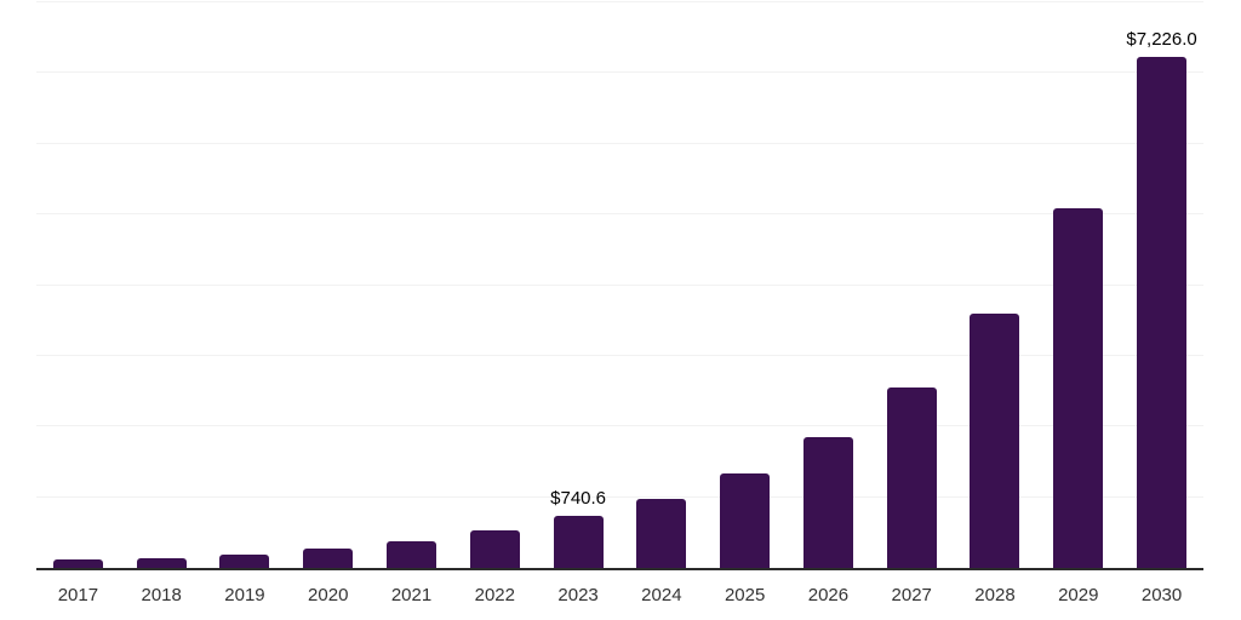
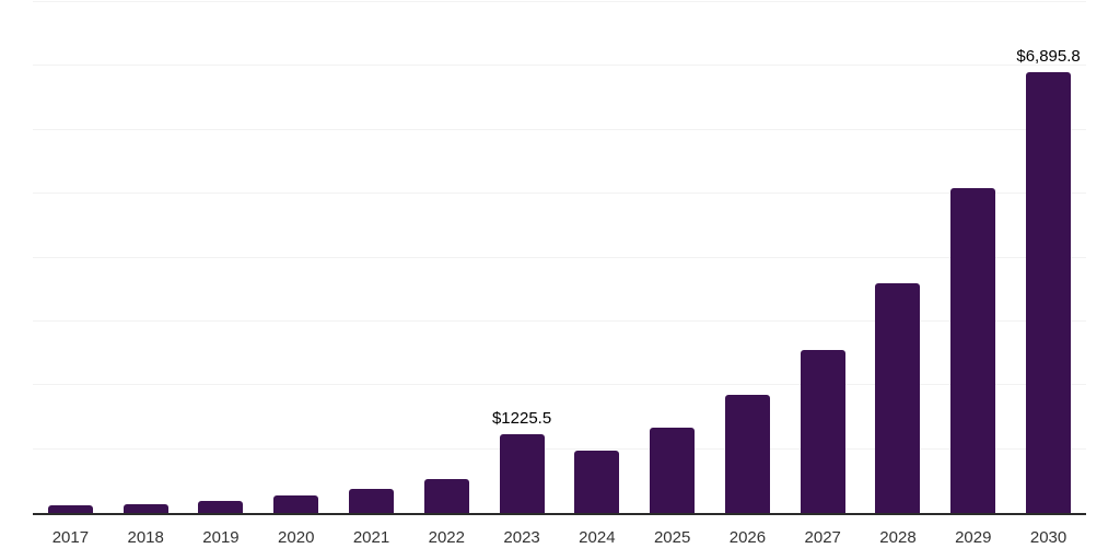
2023: $740.6 -> $1225.5
2030: $7,226.0 -> $6,895.8
